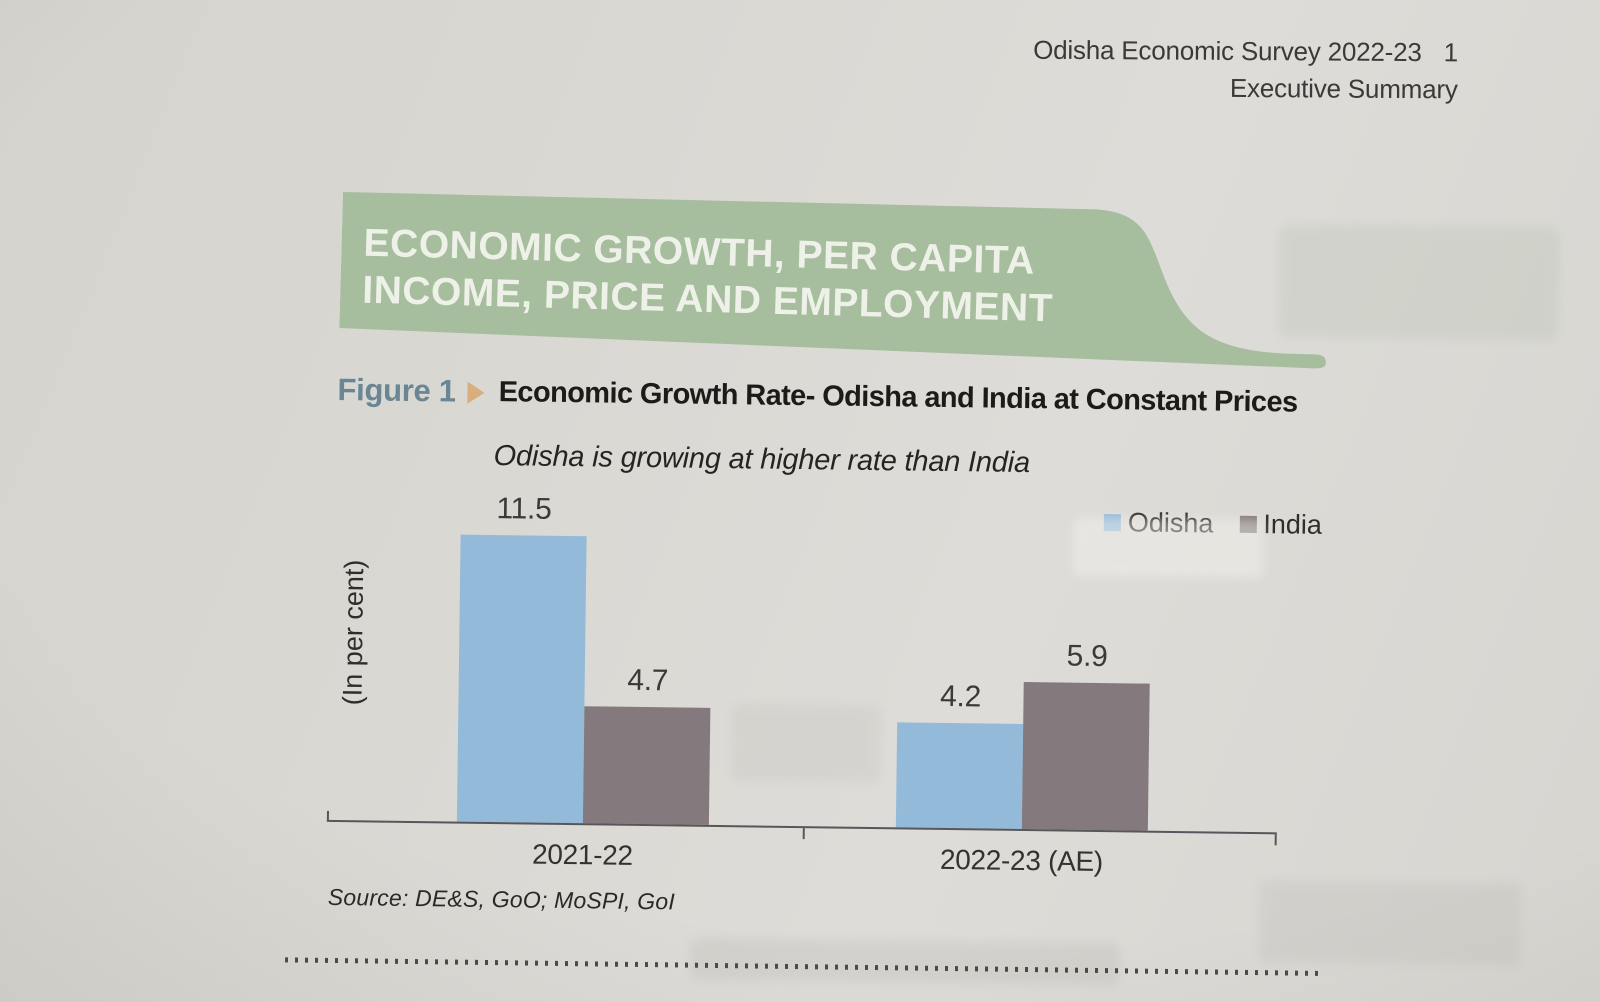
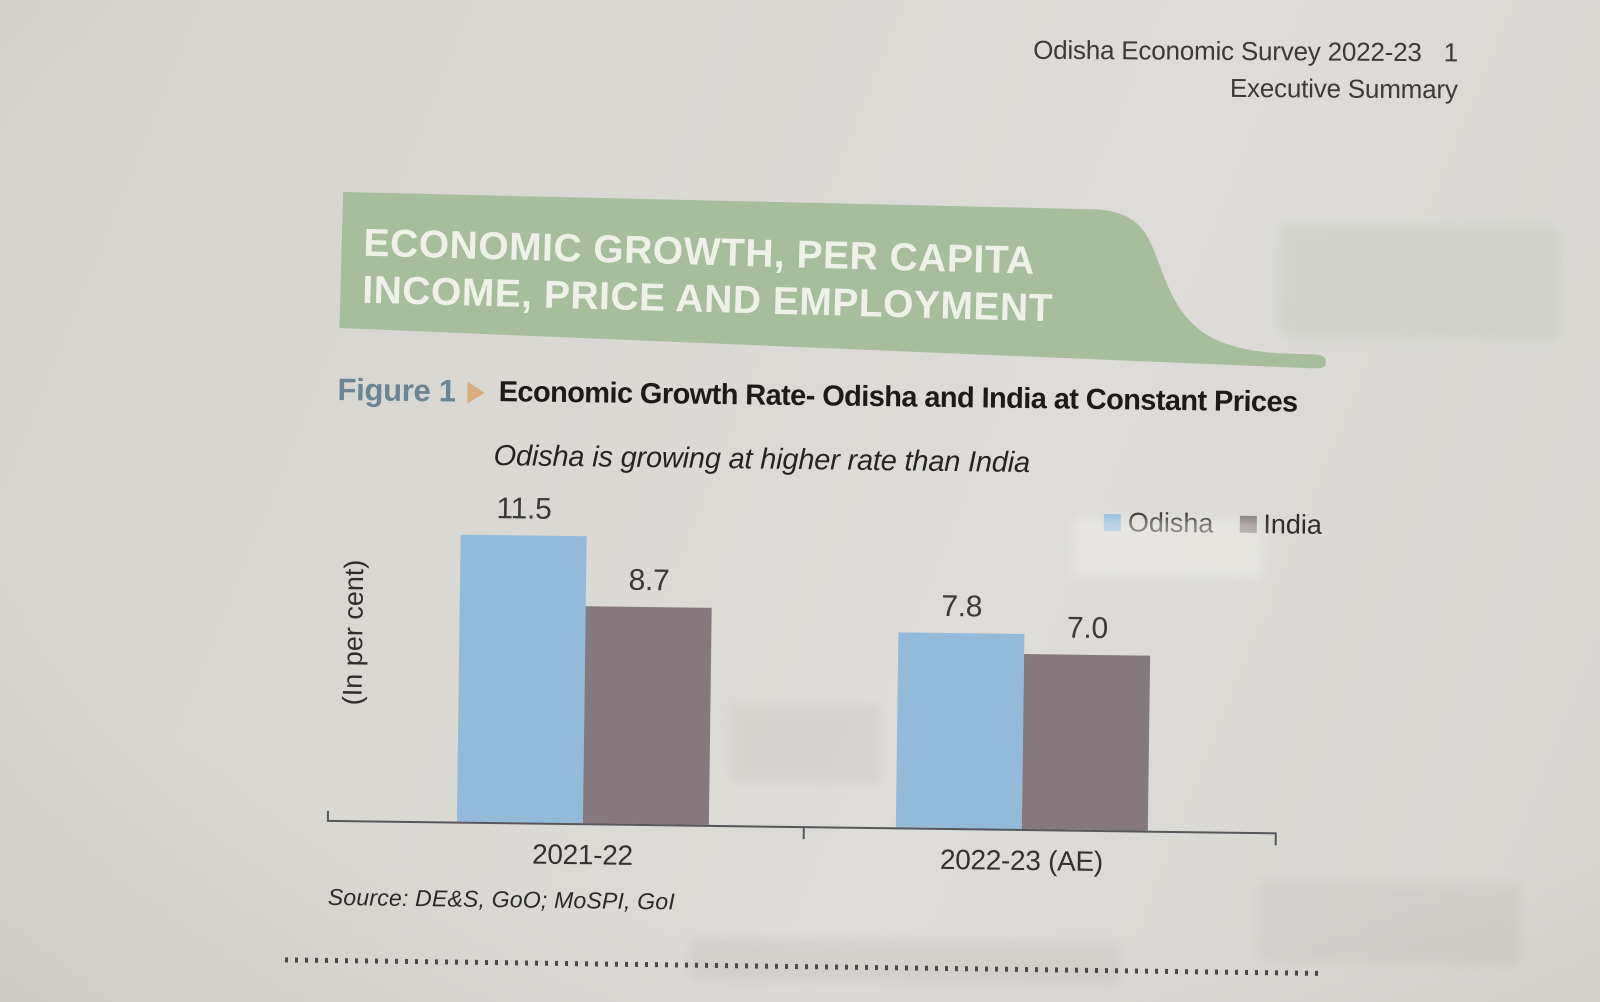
India/2021-22: 4.7 -> 8.7
Odisha/2022-23 (AE): 4.2 -> 7.8
India/2022-23 (AE): 5.9 -> 7.0
